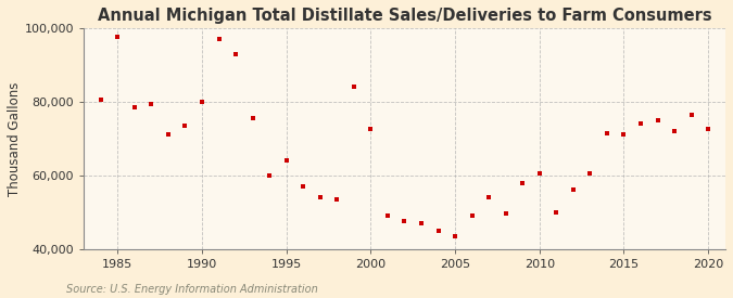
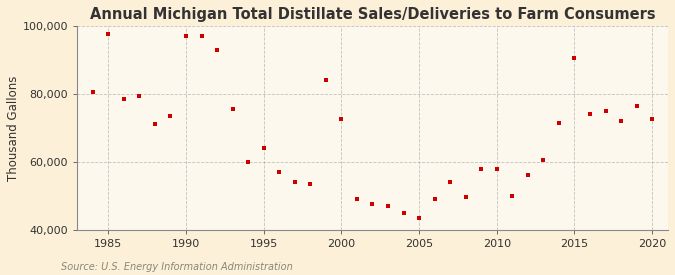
1990: 80,000 -> 97,000
2010: 60,500 -> 58,000
2015: 71,000 -> 90,500
